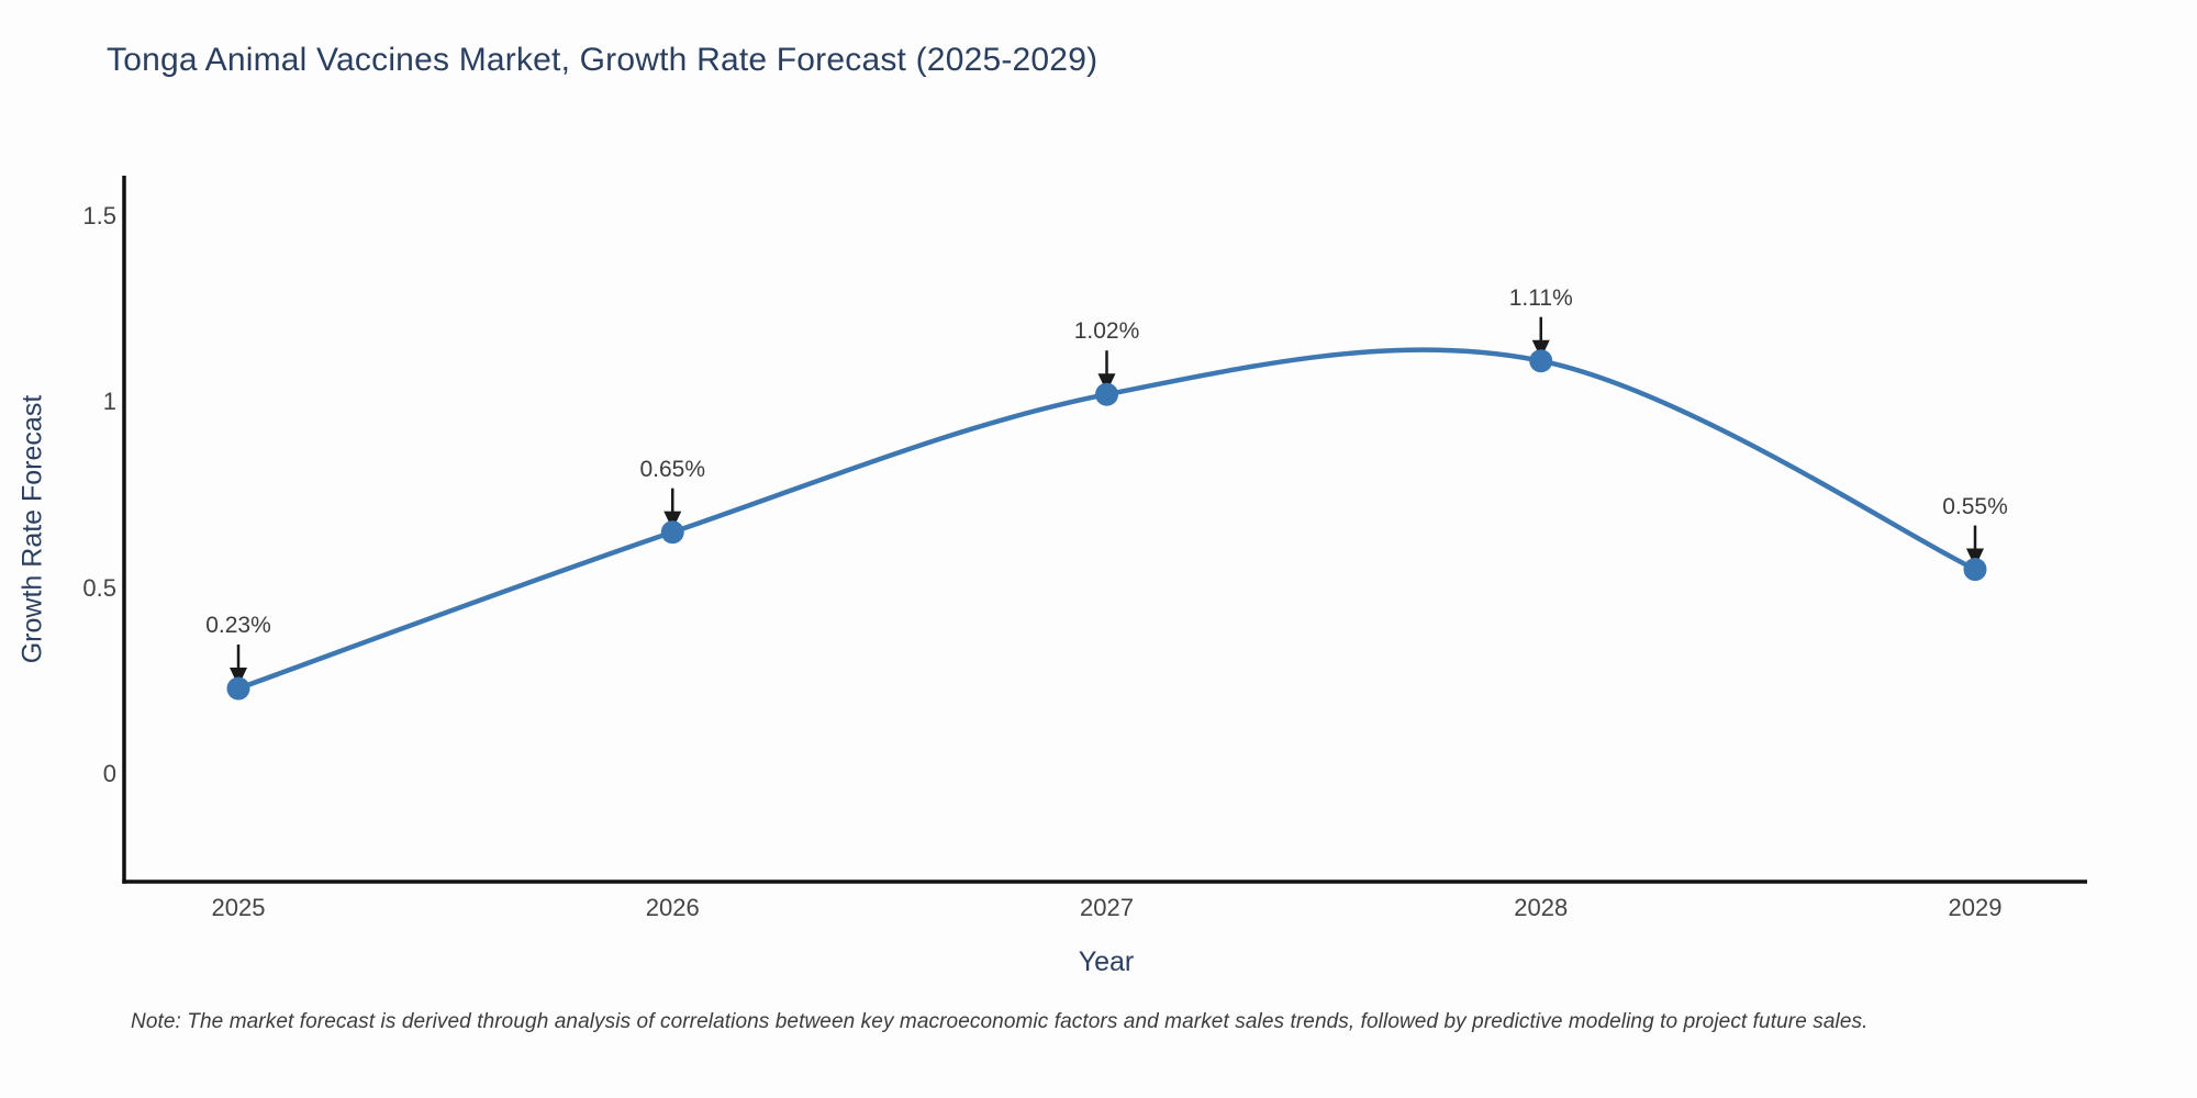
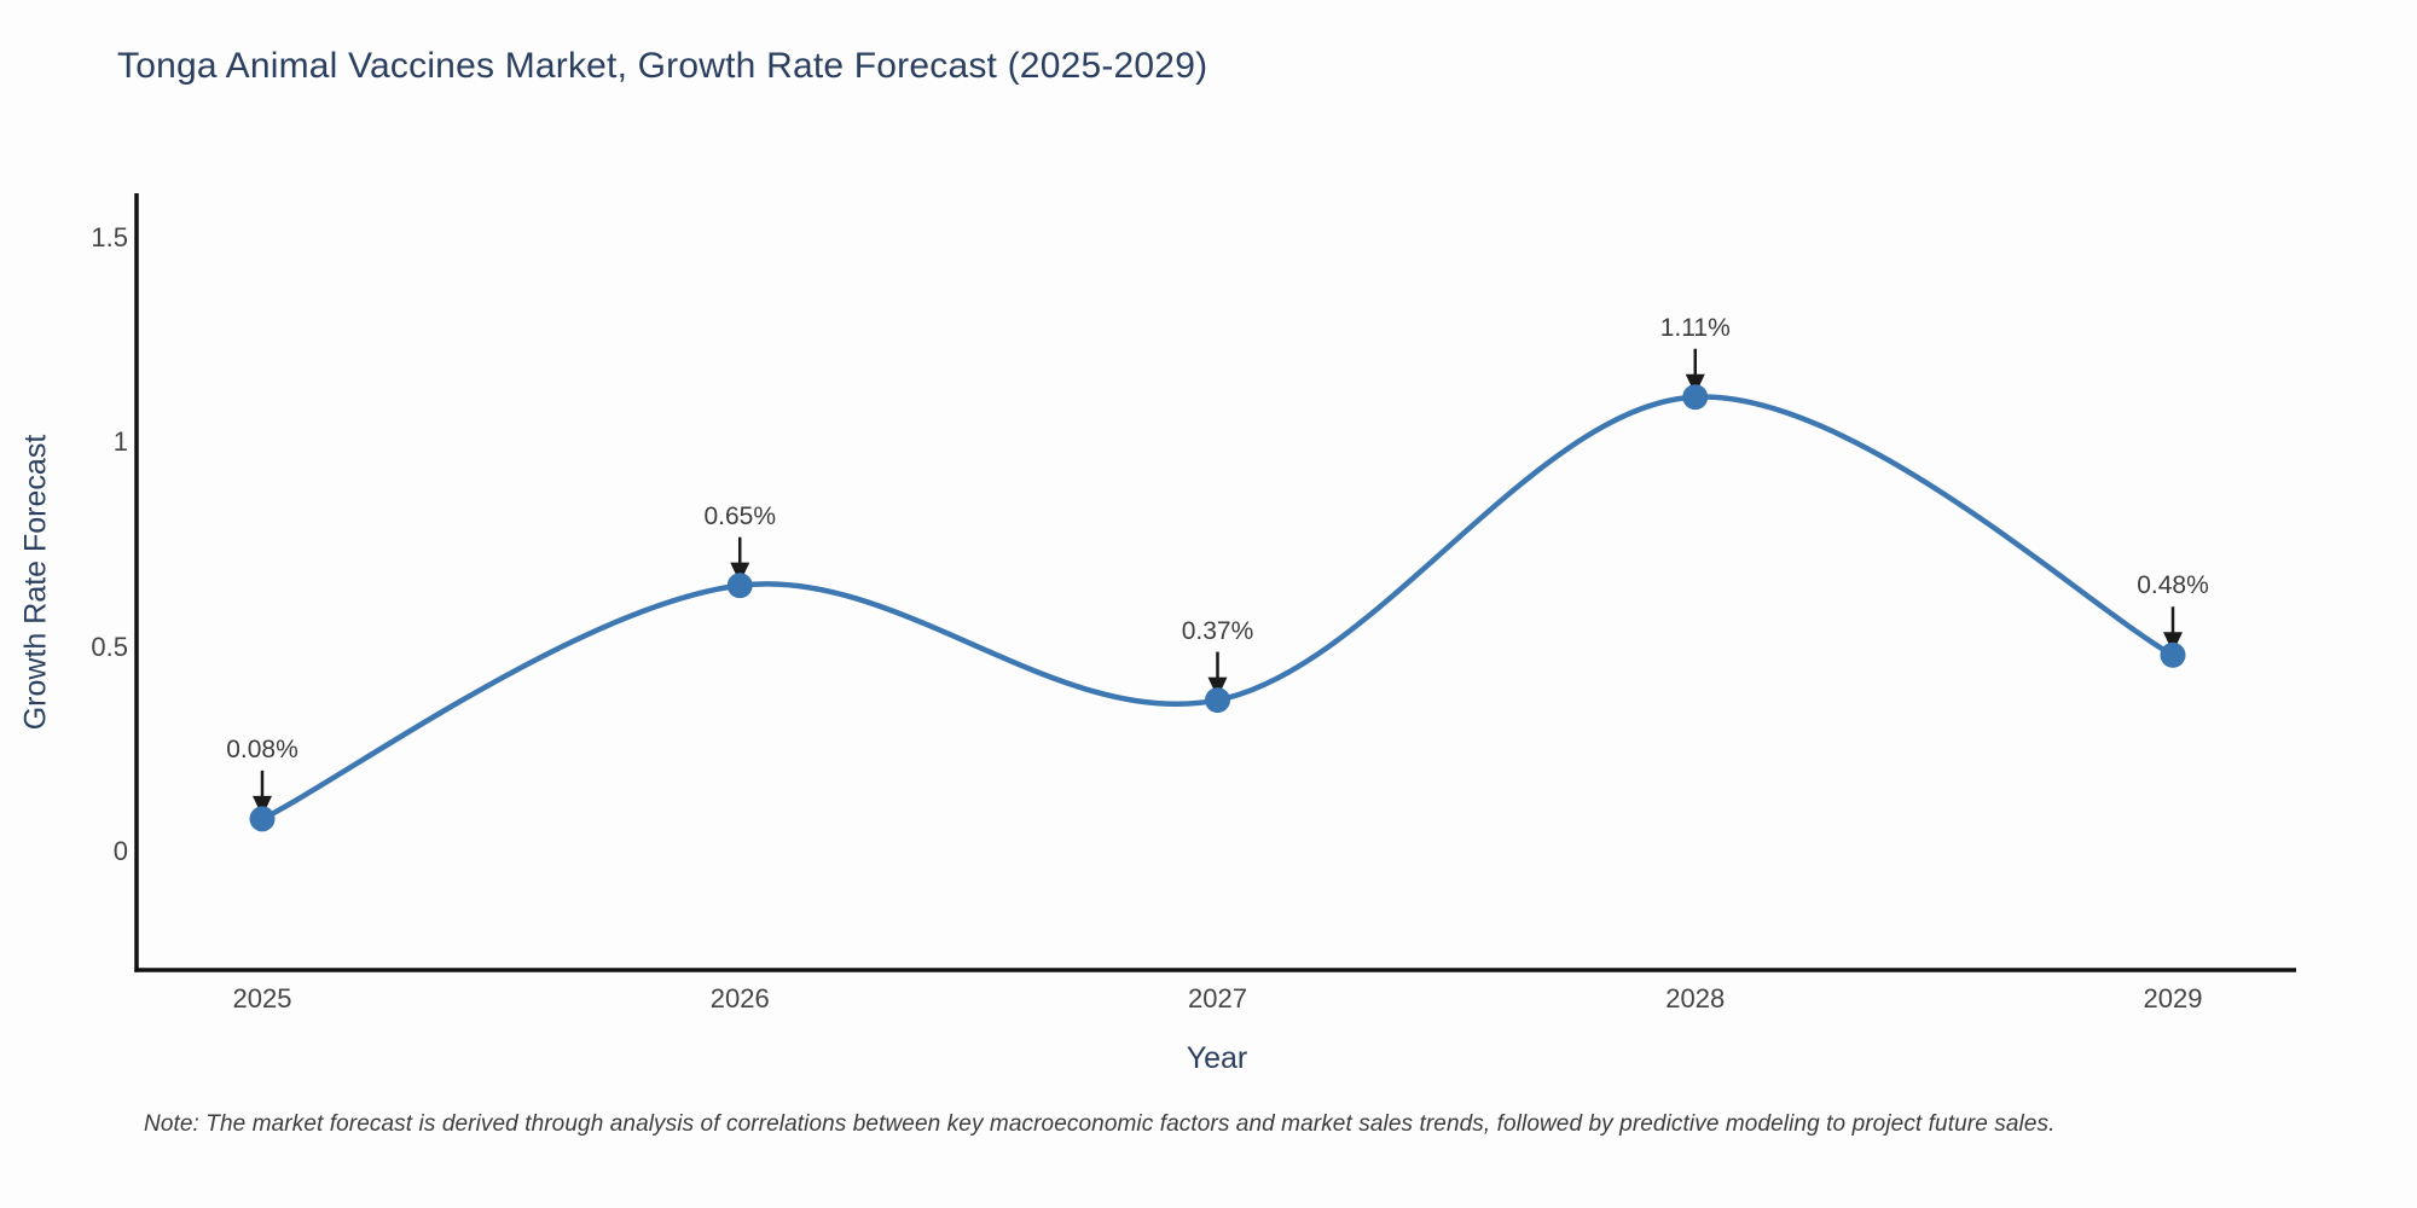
2025: 0.23% -> 0.08%
2027: 1.02% -> 0.37%
2029: 0.55% -> 0.48%
